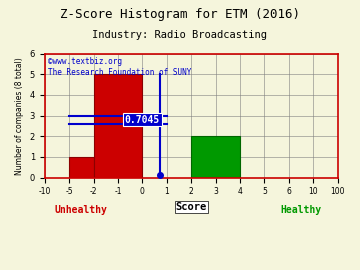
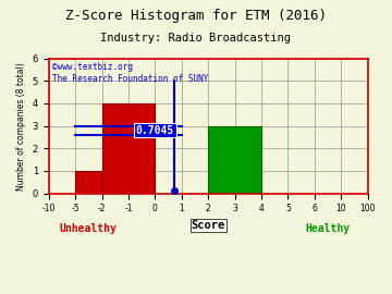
-1: 5 -> 4
3: 2 -> 3
